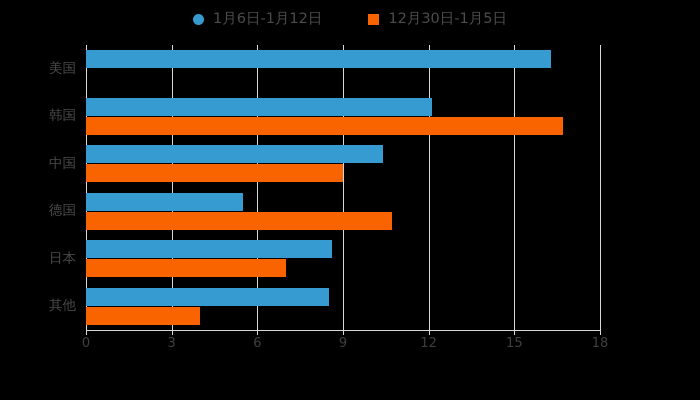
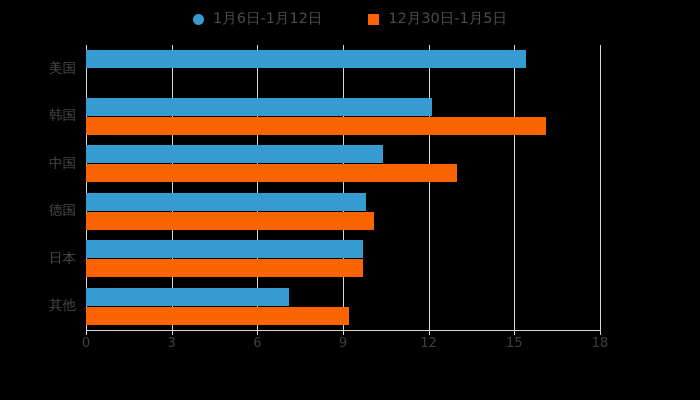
1月6日-1月12日/美国: 16.3 -> 15.4
12月30日-1月5日/韩国: 16.7 -> 16.1
12月30日-1月5日/中国: 9.0 -> 13.0
1月6日-1月12日/德国: 5.5 -> 9.8
12月30日-1月5日/德国: 10.7 -> 10.1
1月6日-1月12日/日本: 8.6 -> 9.7
12月30日-1月5日/日本: 7.0 -> 9.7
1月6日-1月12日/其他: 8.5 -> 7.1
12月30日-1月5日/其他: 4.0 -> 9.2
